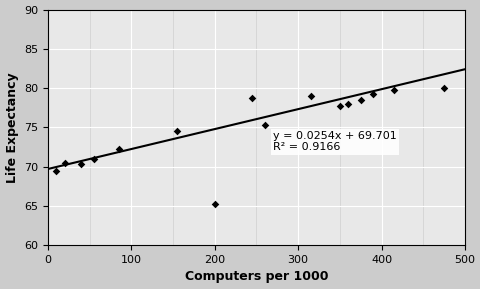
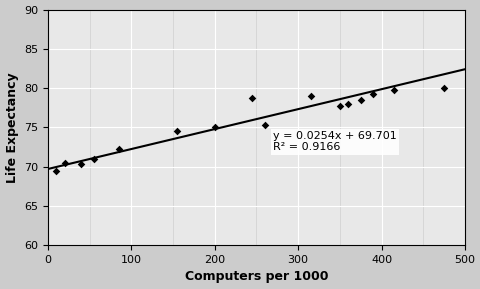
200: 65.2 -> 75.0
